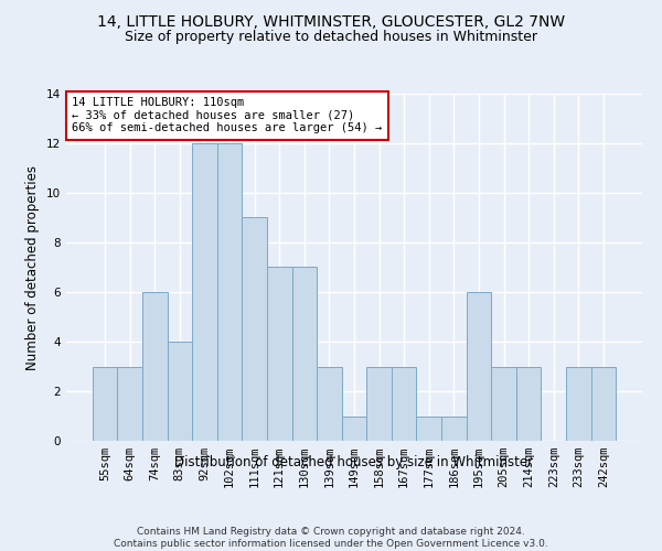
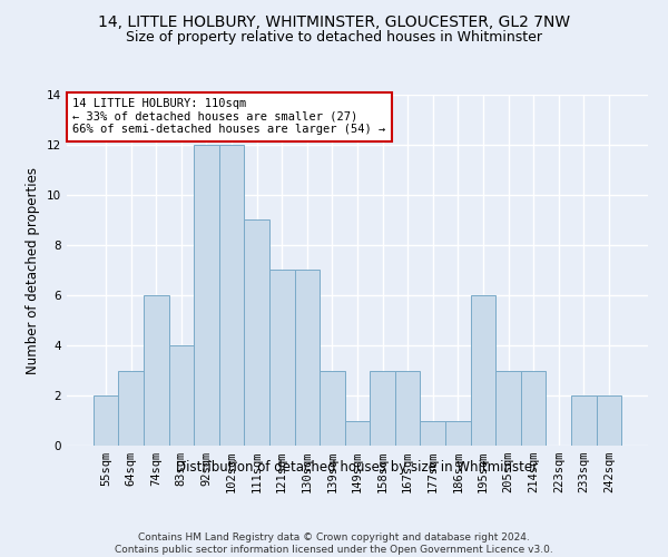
55sqm: 3 -> 2
233sqm: 3 -> 2
242sqm: 3 -> 2
